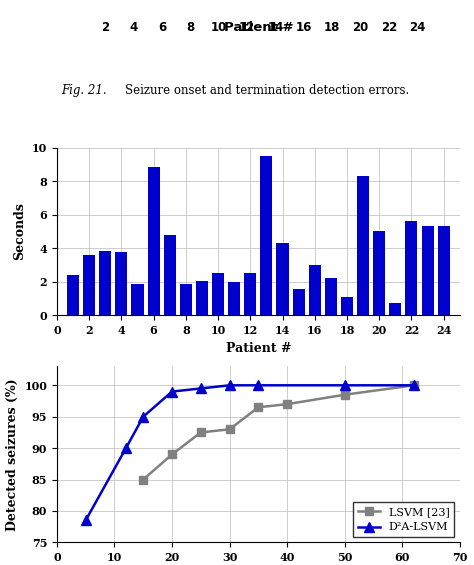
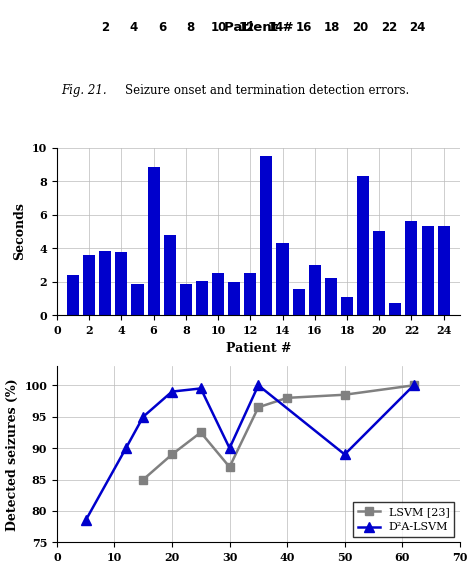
LSVM [23]/30: 93.0 -> 87.0
D²A-LSVM/30: 100.0 -> 90.0
LSVM [23]/40: 97.0 -> 98.0
D²A-LSVM/50: 100.0 -> 89.0
